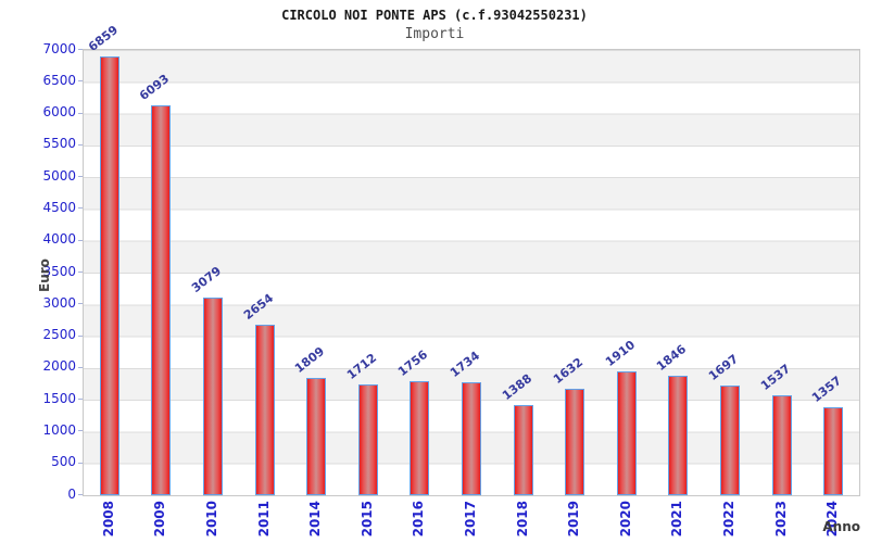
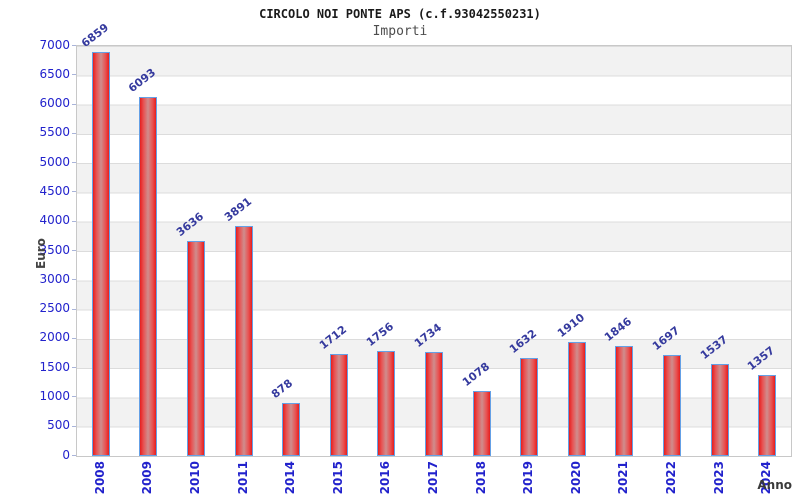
2010: 3079 -> 3636
2011: 2654 -> 3891
2014: 1809 -> 878
2018: 1388 -> 1078
